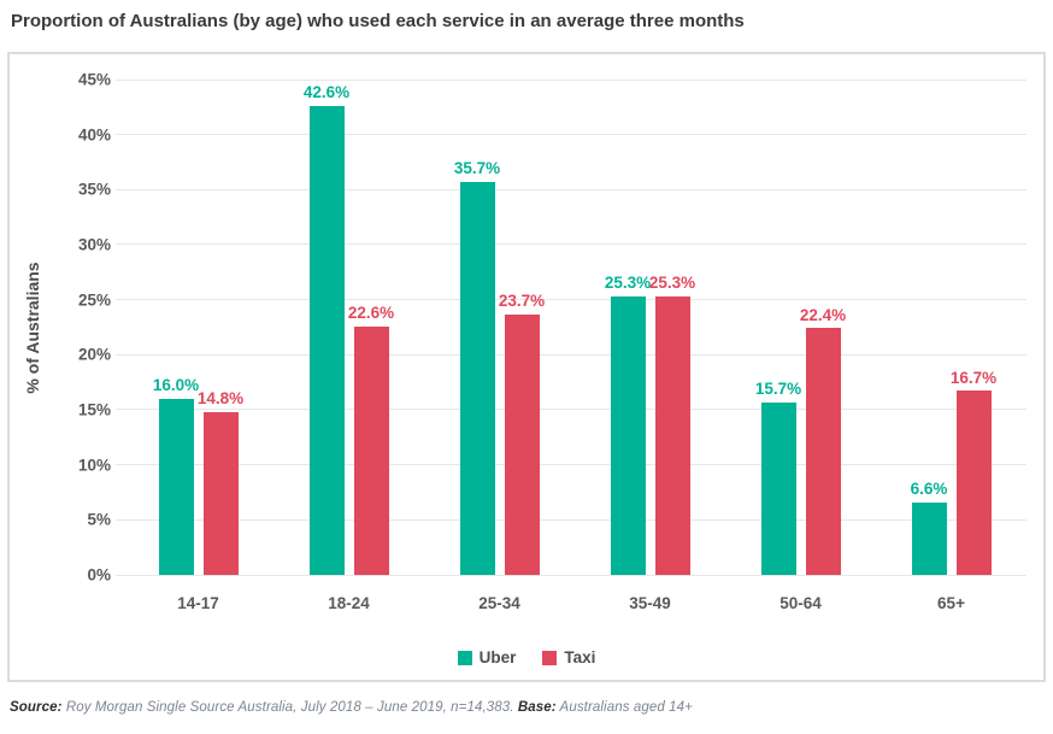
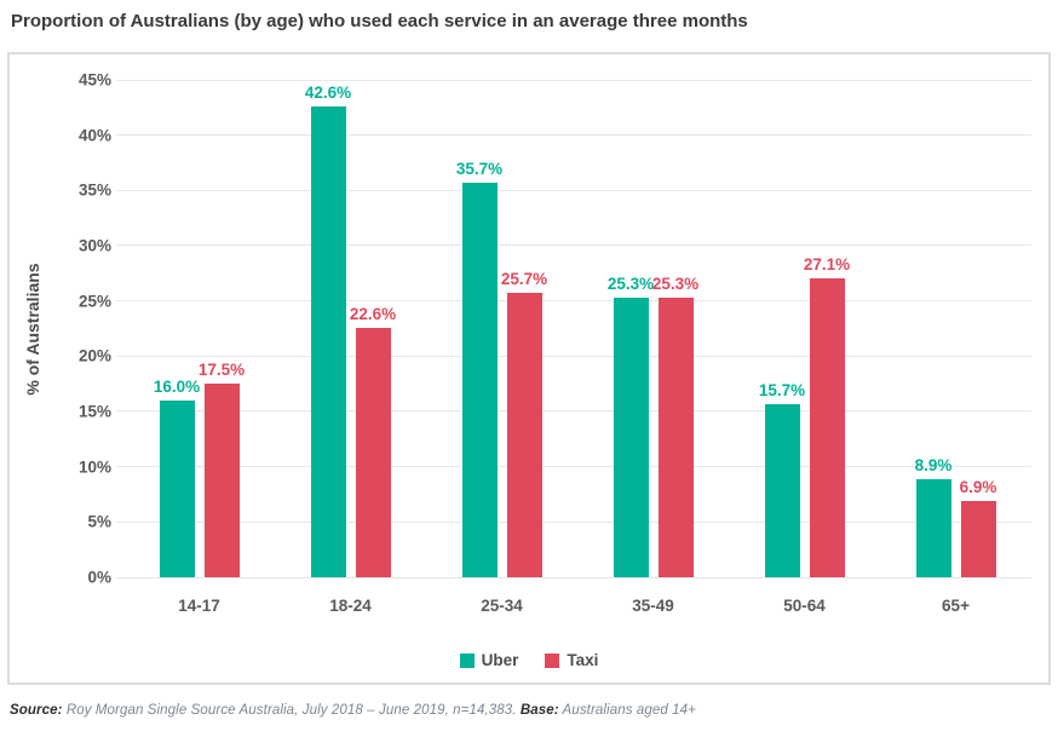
Taxi/14-17: 14.8% -> 17.5%
Taxi/25-34: 23.7% -> 25.7%
Taxi/50-64: 22.4% -> 27.1%
Uber/65+: 6.6% -> 8.9%
Taxi/65+: 16.7% -> 6.9%
